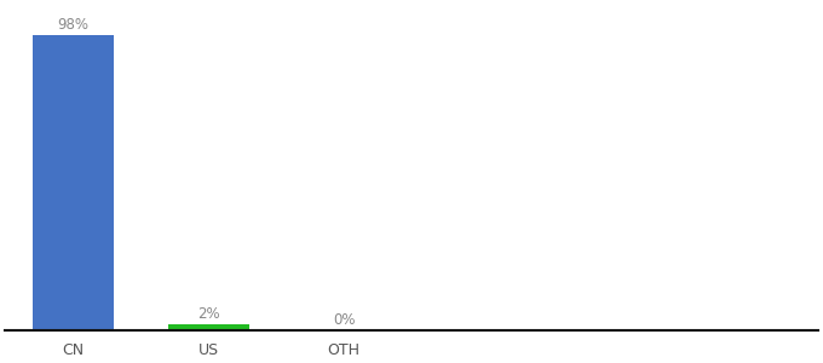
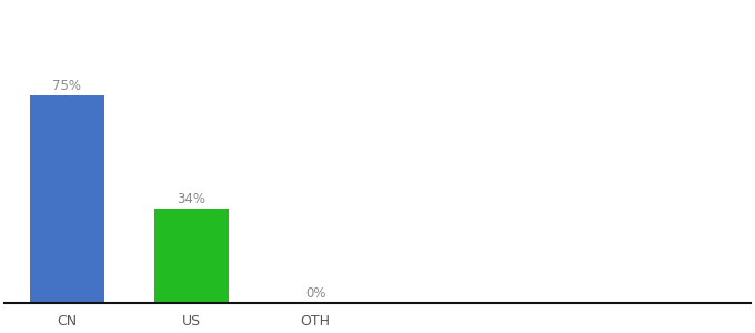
CN: 98% -> 75%
US: 2% -> 34%
